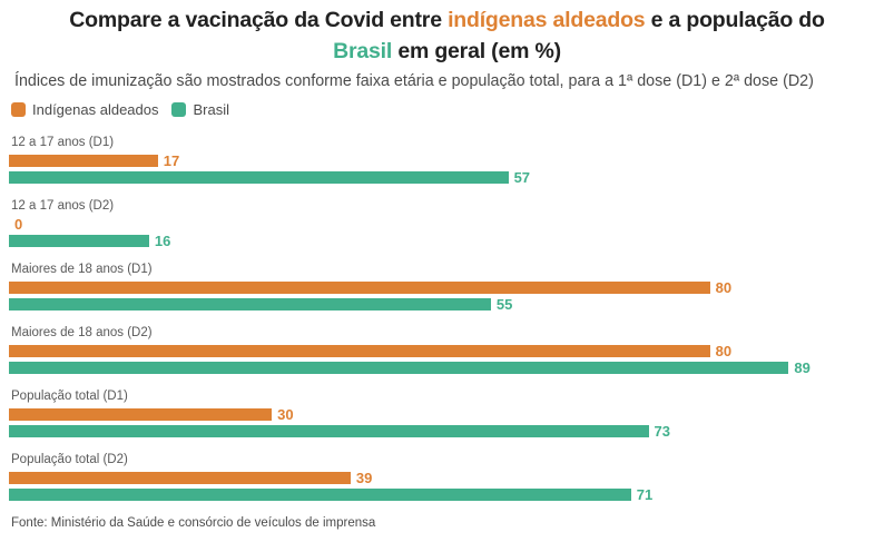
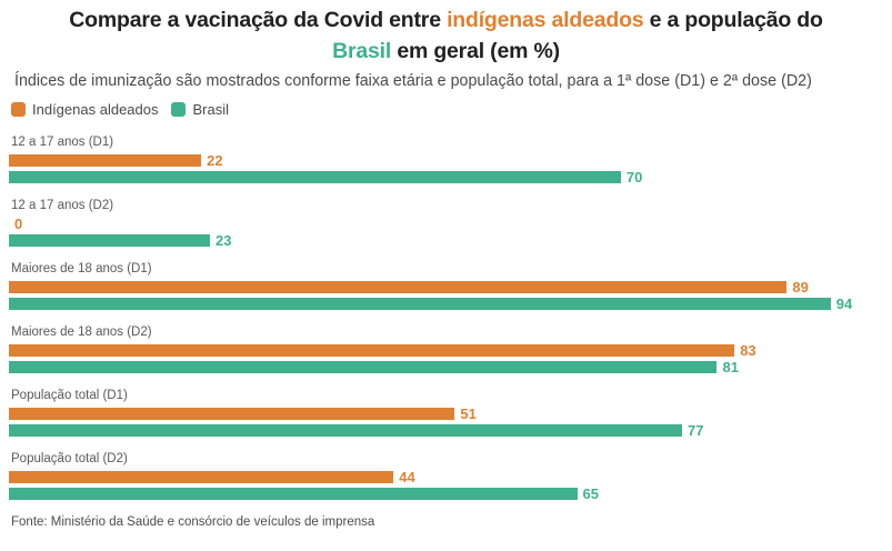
Indígenas aldeados/12 a 17 anos (D1): 17 -> 22
Brasil/12 a 17 anos (D1): 57 -> 70
Brasil/12 a 17 anos (D2): 16 -> 23
Indígenas aldeados/Maiores de 18 anos (D1): 80 -> 89
Brasil/Maiores de 18 anos (D1): 55 -> 94
Indígenas aldeados/Maiores de 18 anos (D2): 80 -> 83
Brasil/Maiores de 18 anos (D2): 89 -> 81
Indígenas aldeados/População total (D1): 30 -> 51
Brasil/População total (D1): 73 -> 77
Indígenas aldeados/População total (D2): 39 -> 44
Brasil/População total (D2): 71 -> 65
